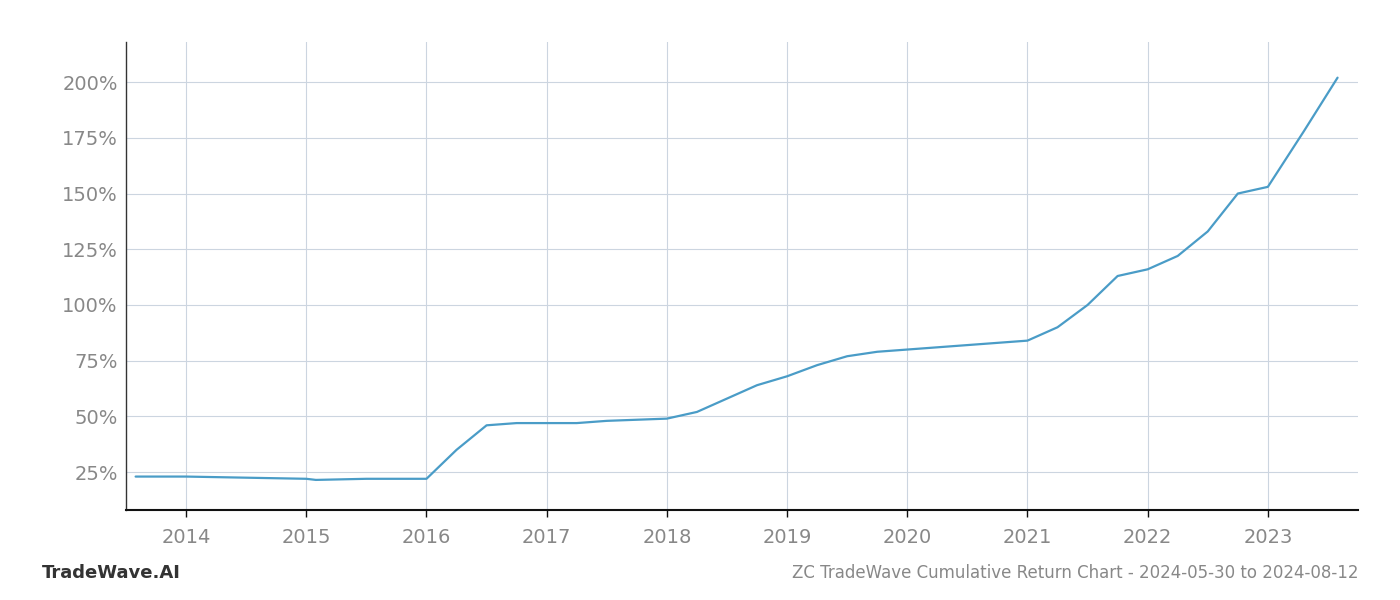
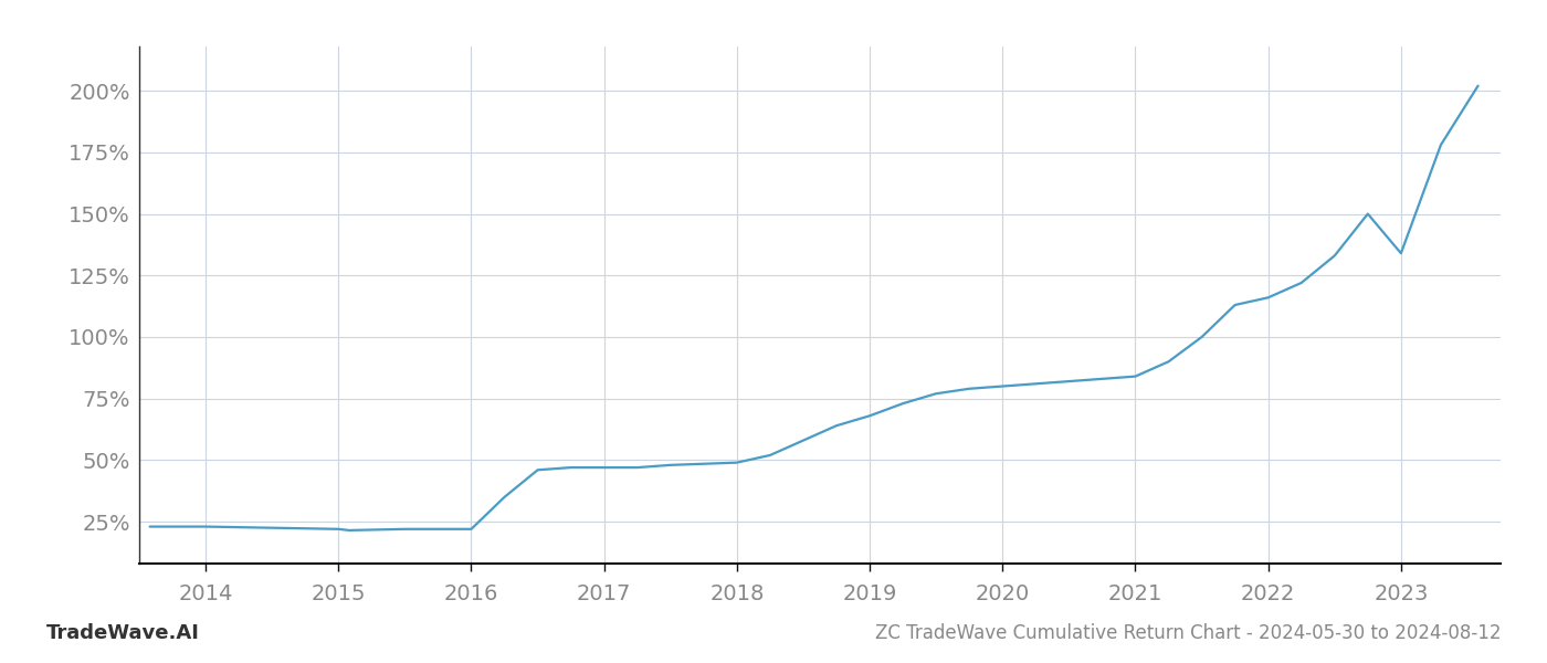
2023: 153.0% -> 134.0%
